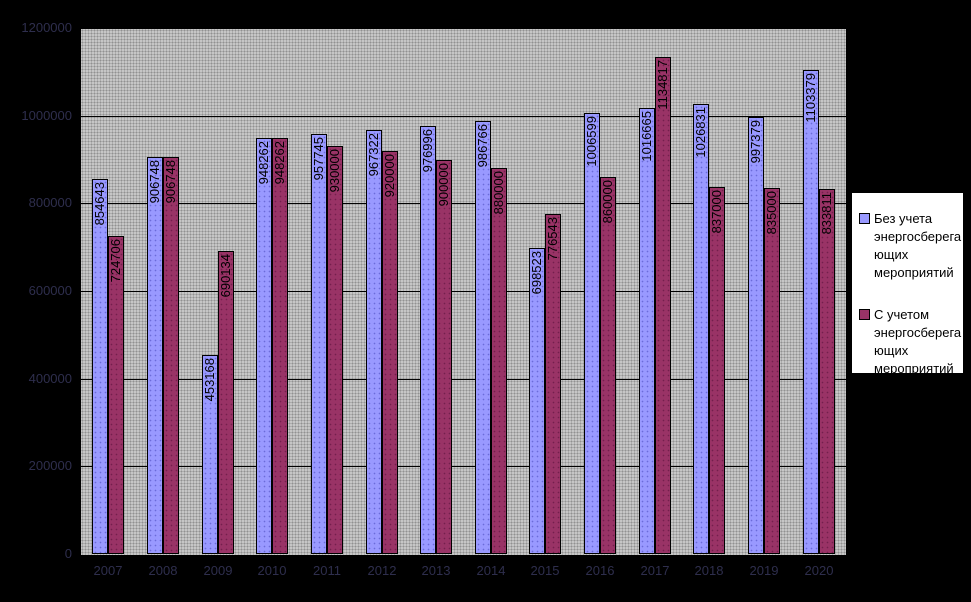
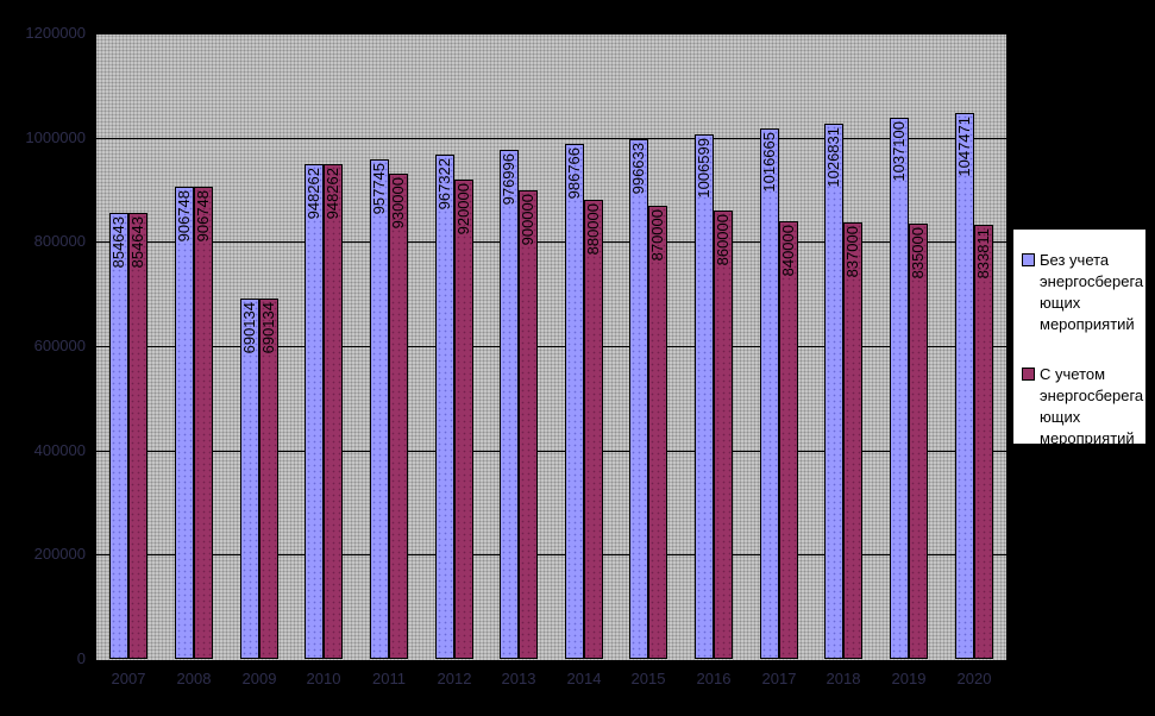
С учетом энергосберегающих мероприятий/2007: 724706 -> 854643
Без учета энергосберегающих мероприятий/2009: 453168 -> 690134
Без учета энергосберегающих мероприятий/2015: 698523 -> 996633
С учетом энергосберегающих мероприятий/2015: 776543 -> 870000
С учетом энергосберегающих мероприятий/2017: 1134817 -> 840000
Без учета энергосберегающих мероприятий/2019: 997379 -> 1037100
Без учета энергосберегающих мероприятий/2020: 1103379 -> 1047471
